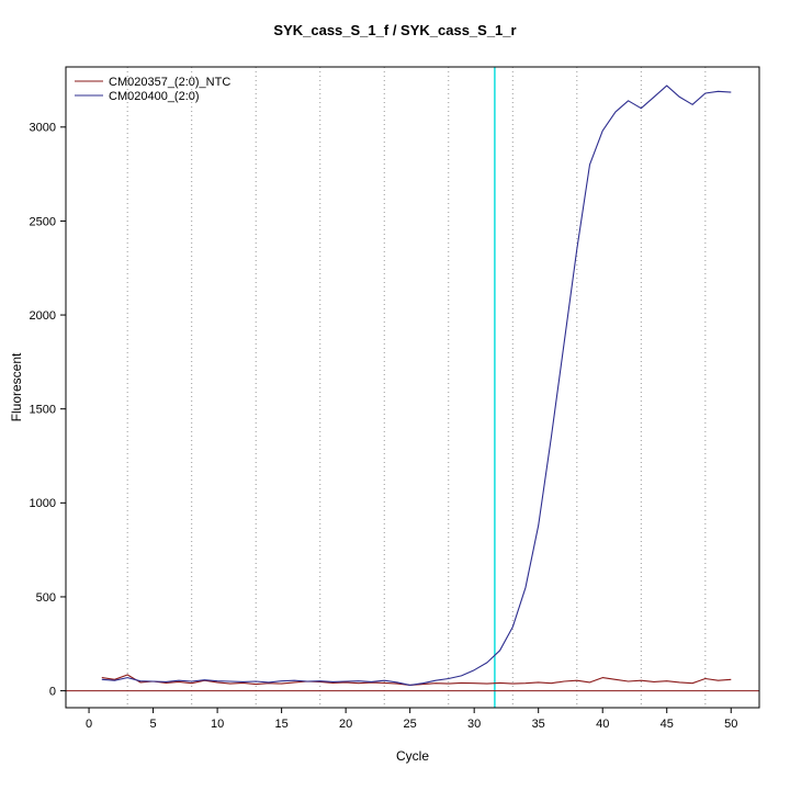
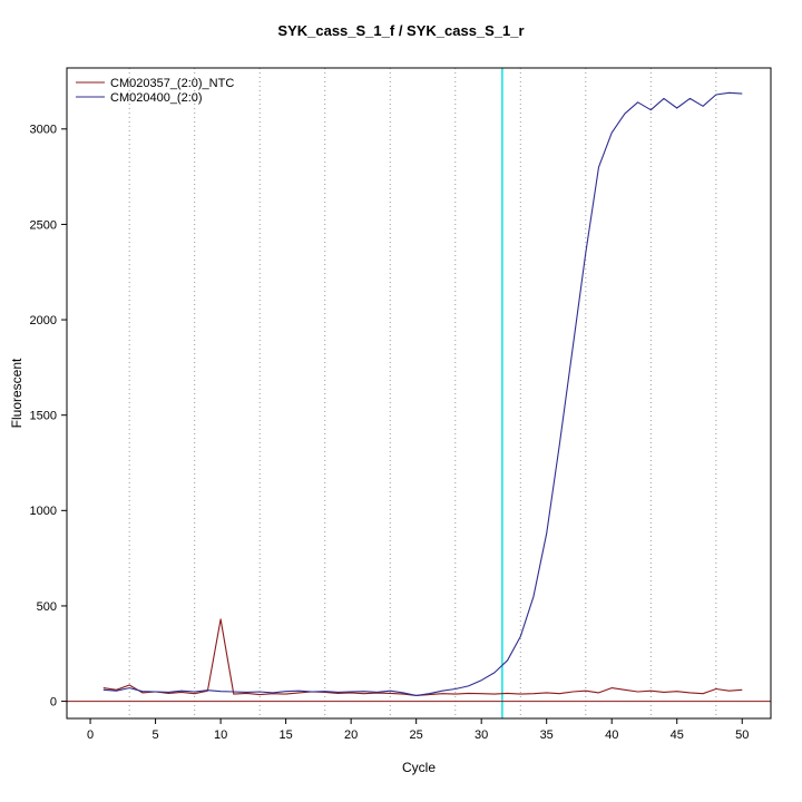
CM020357_(2:0)_NTC/10: 40 -> 430
CM020400_(2:0)/45: 3220 -> 3110
